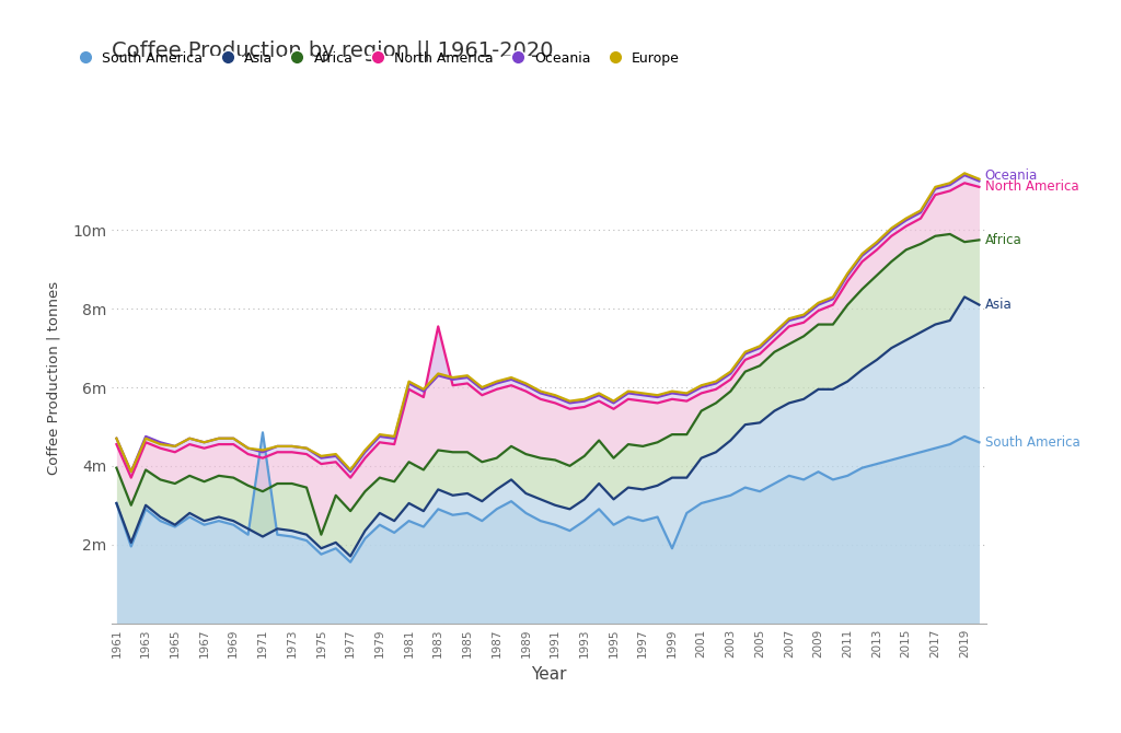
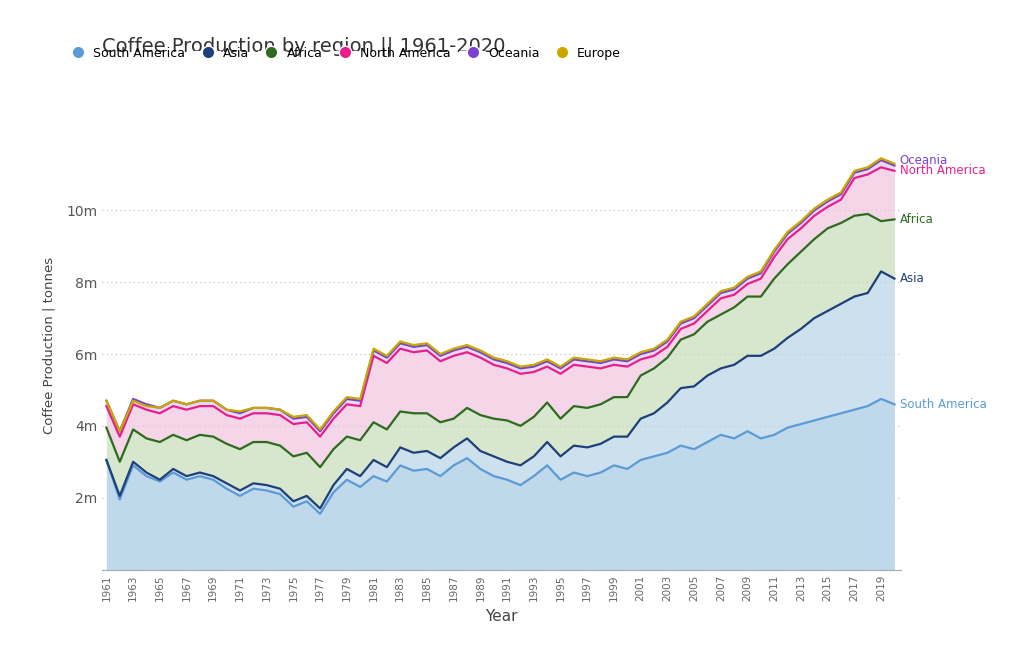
South America/1971: 4.85m -> 2.05m
Africa/1975: 2.25m -> 3.15m
North America/1983: 7.55m -> 6.15m
South America/1999: 1.90m -> 2.90m
